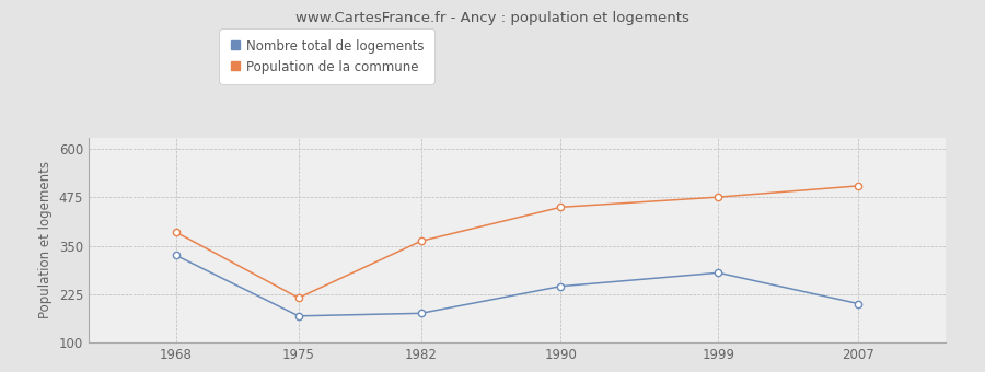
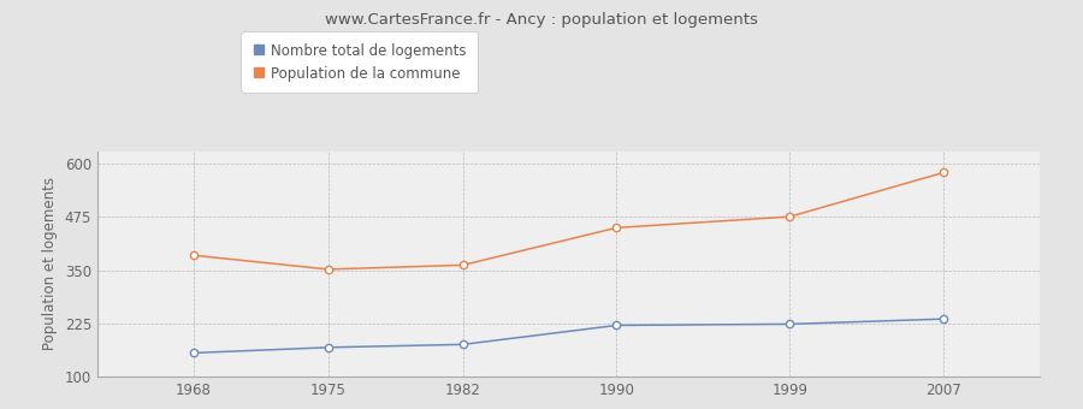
Nombre total de logements/1968: 325 -> 155
Population de la commune/1975: 215 -> 352
Nombre total de logements/1990: 245 -> 220
Nombre total de logements/1999: 280 -> 223
Nombre total de logements/2007: 200 -> 235
Population de la commune/2007: 505 -> 580
